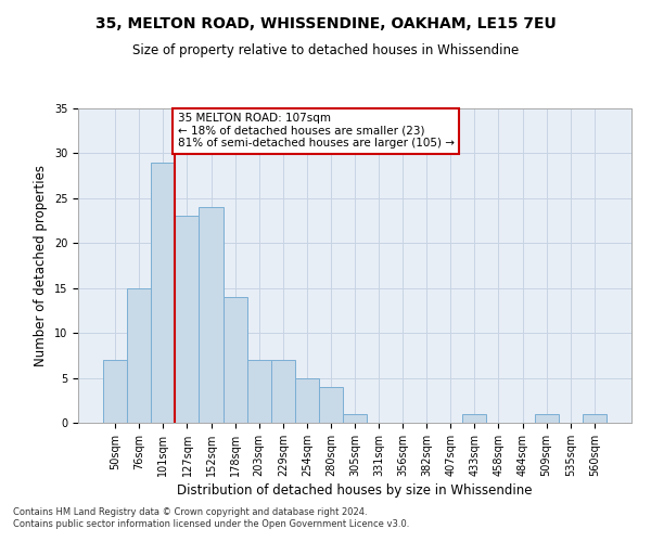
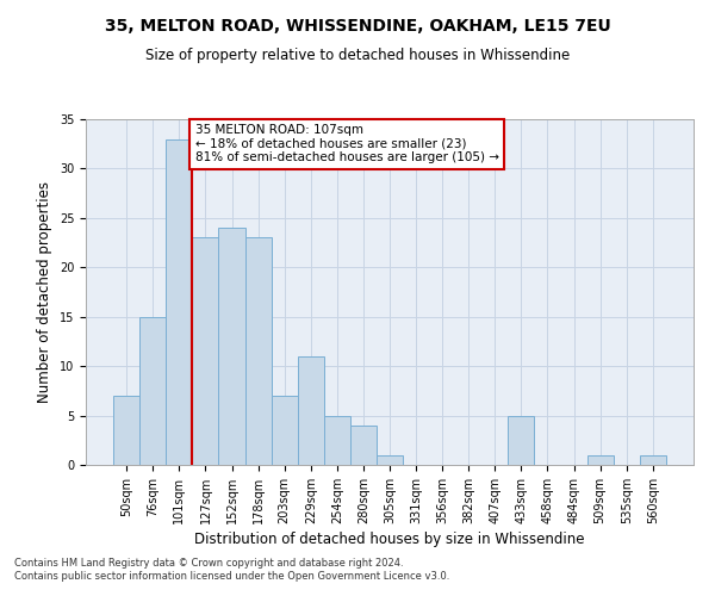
101sqm: 29 -> 33
178sqm: 14 -> 23
229sqm: 7 -> 11
433sqm: 1 -> 5
